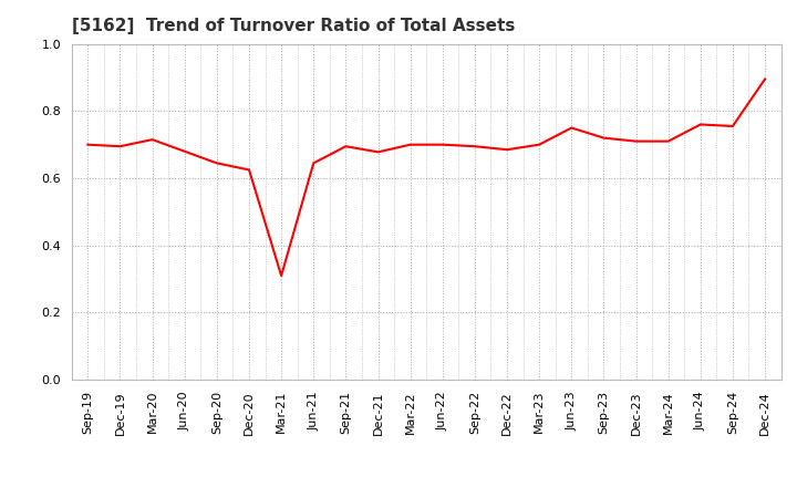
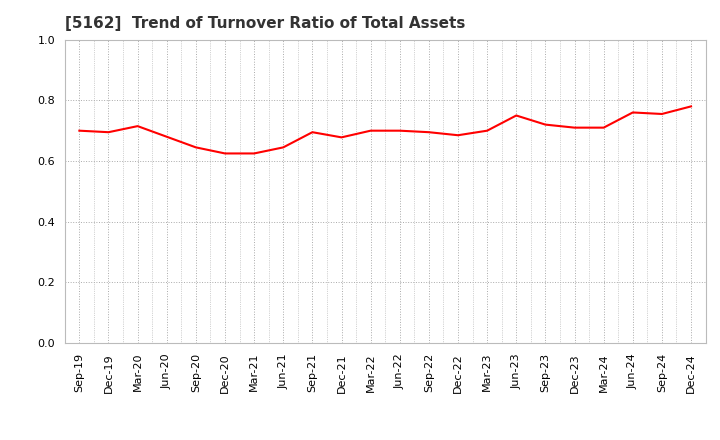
Mar-21: 0.310 -> 0.625
Dec-24: 0.895 -> 0.780
